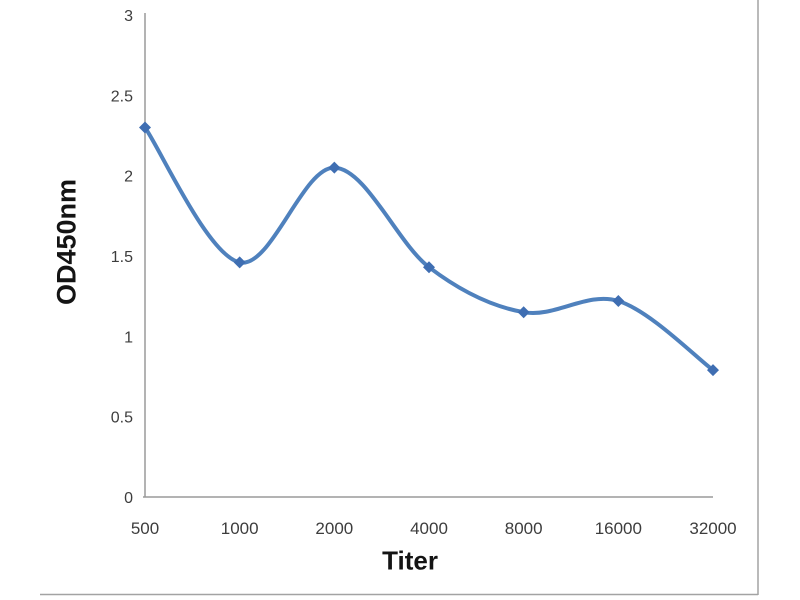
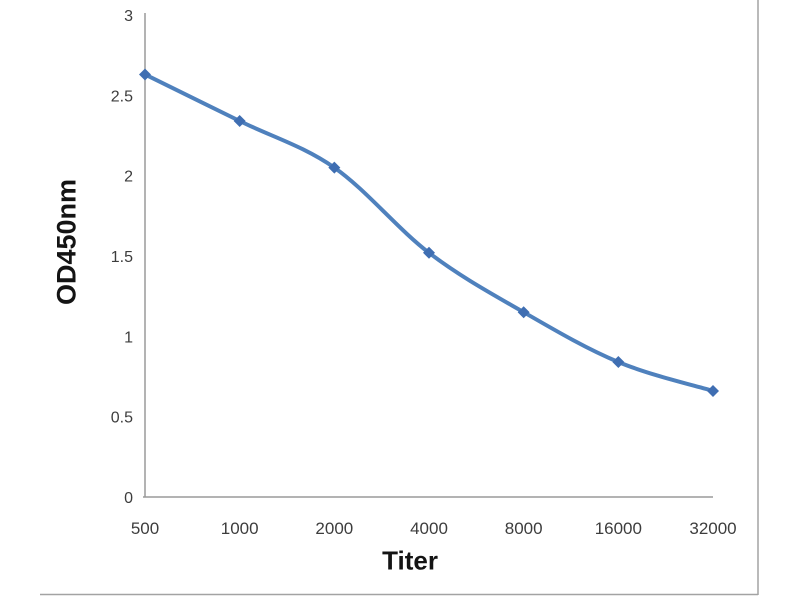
500: 2.30 -> 2.63
1000: 1.46 -> 2.34
4000: 1.43 -> 1.52
16000: 1.22 -> 0.84
32000: 0.79 -> 0.66
